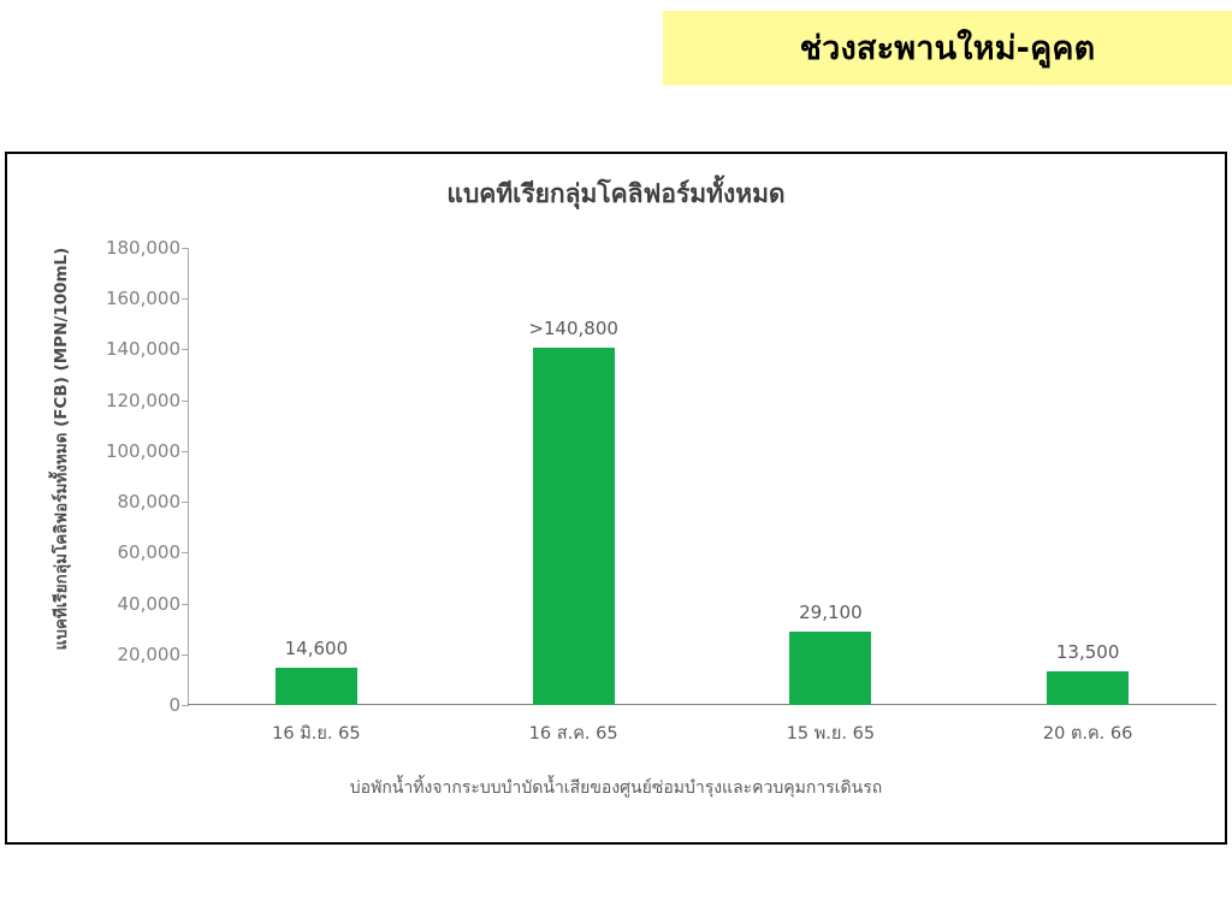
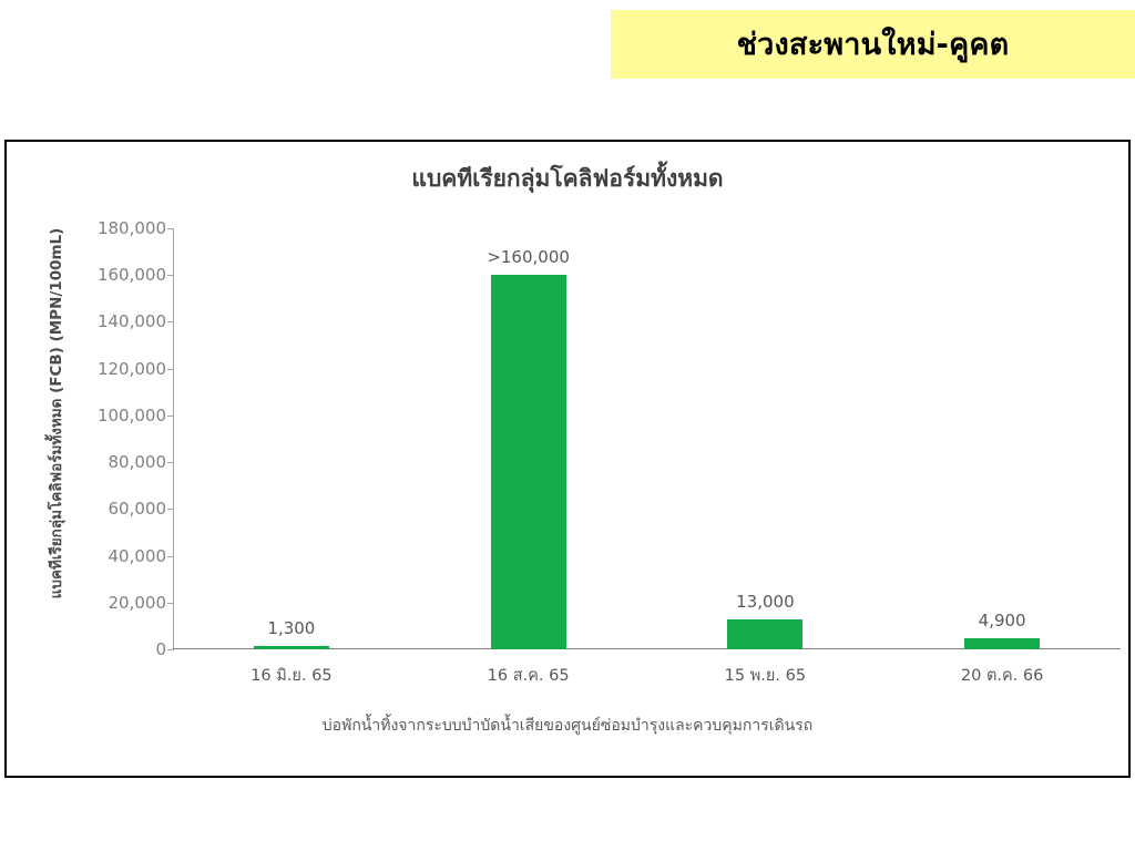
16 มิ.ย. 65: 14,600 -> 1,300
16 ส.ค. 65: 140,800 -> 160,000
15 พ.ย. 65: 29,100 -> 13,000
20 ต.ค. 66: 13,500 -> 4,900
